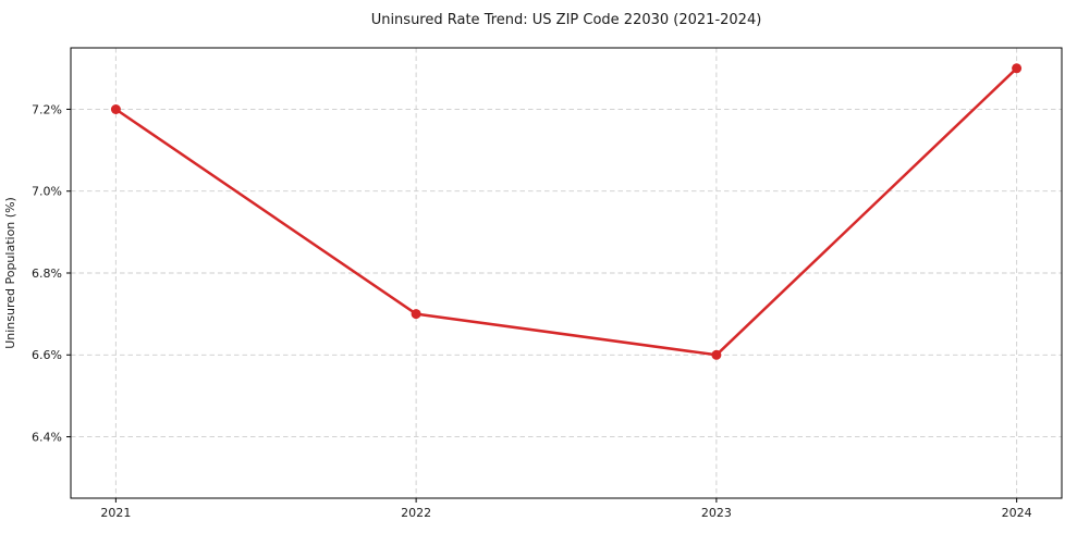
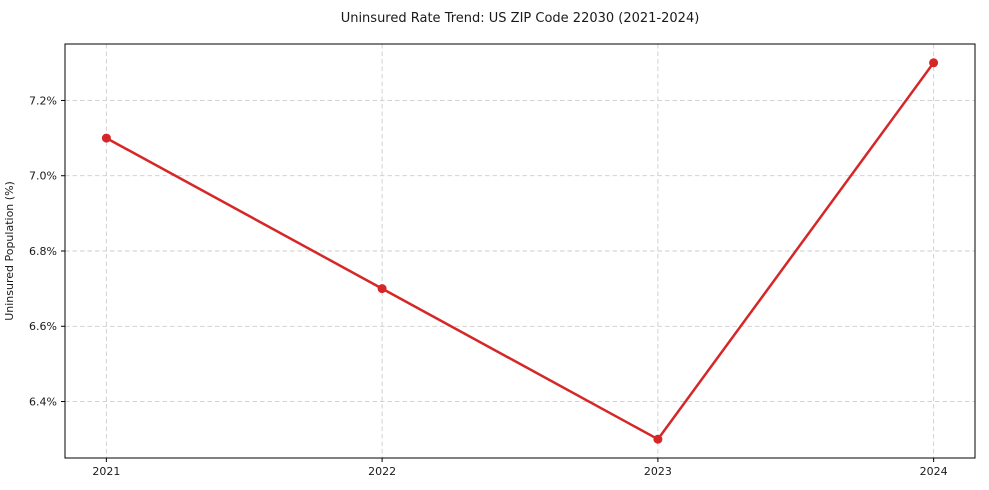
2021: 7.2% -> 7.1%
2023: 6.6% -> 6.3%
